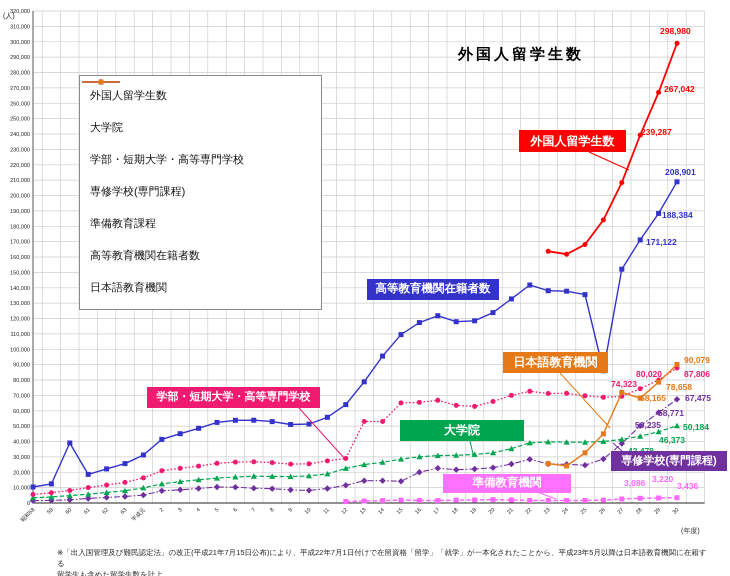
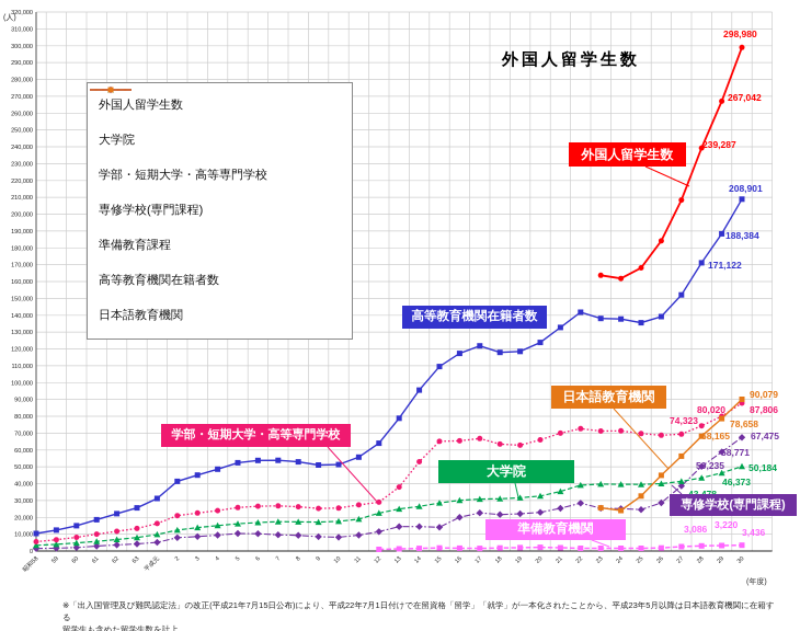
高等教育機関在籍者数/60: 39000 -> 15000
学部・短期大学・高等専門学校/13: 53000 -> 38000
高等教育機関在籍者数/26: 86000 -> 139000
日本語教育機関/27: 72000 -> 56000
